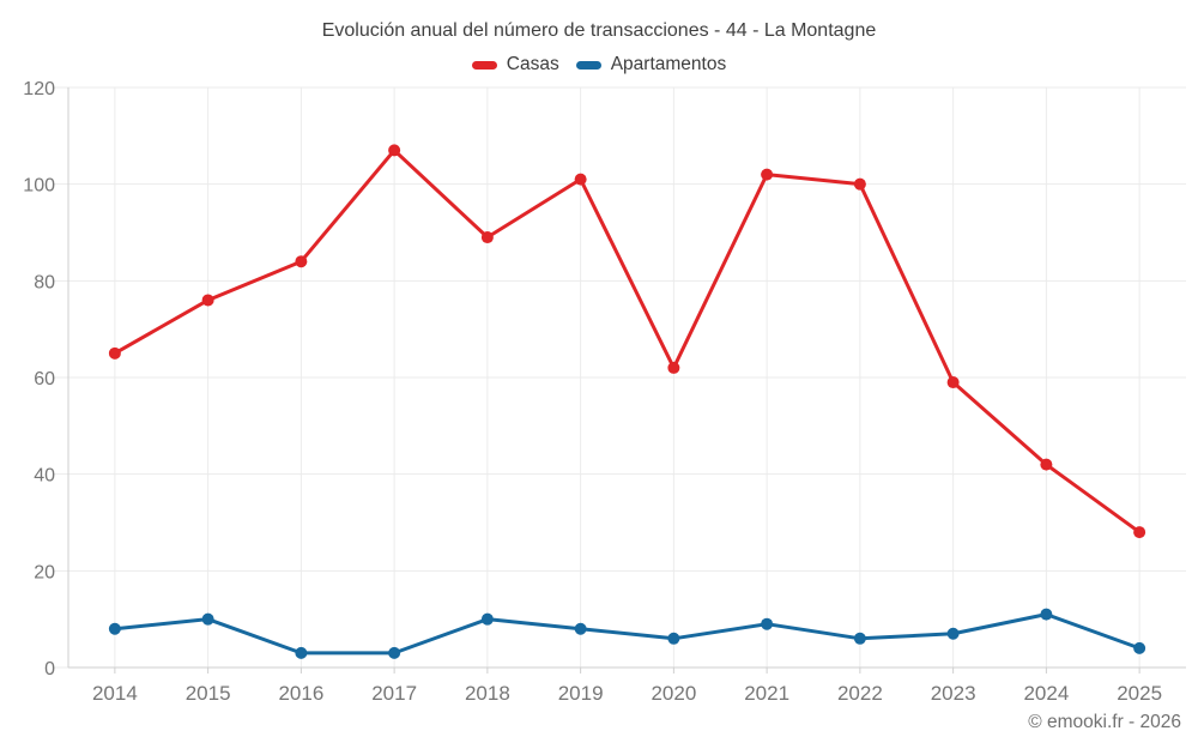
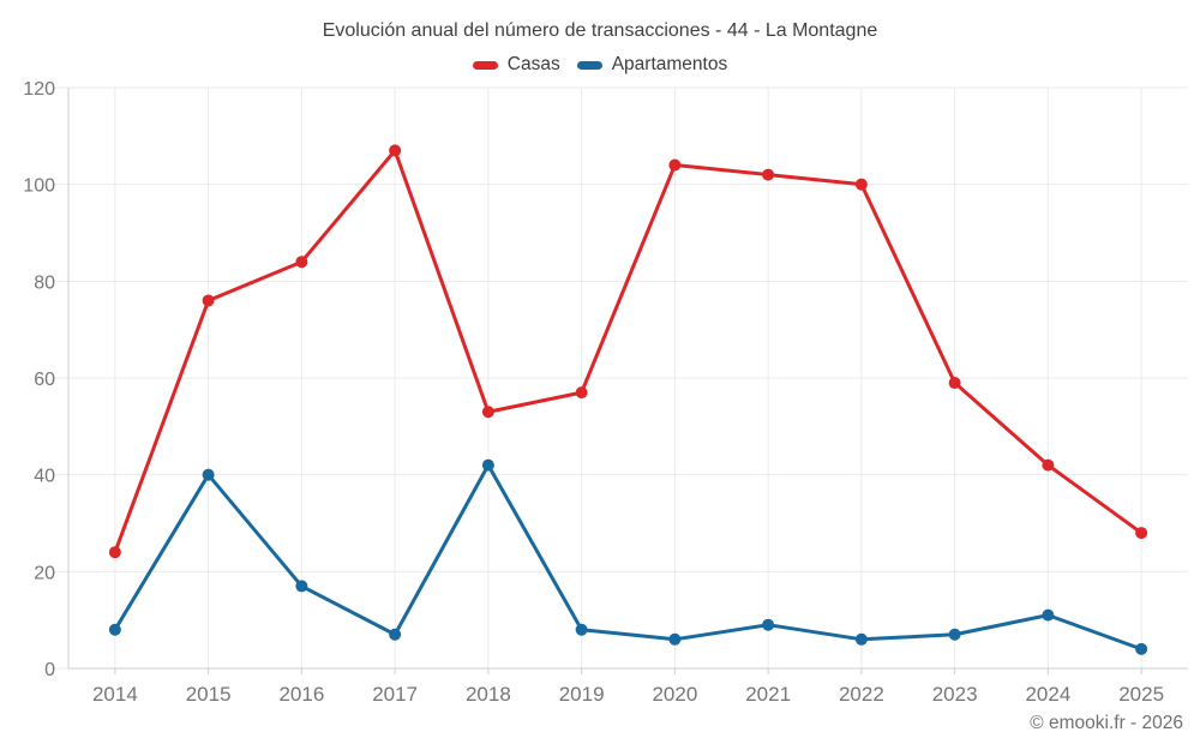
Casas/2014: 65 -> 24
Apartamentos/2015: 10 -> 40
Apartamentos/2016: 3 -> 17
Apartamentos/2017: 3 -> 7
Casas/2018: 89 -> 53
Apartamentos/2018: 10 -> 42
Casas/2019: 101 -> 57
Casas/2020: 62 -> 104
